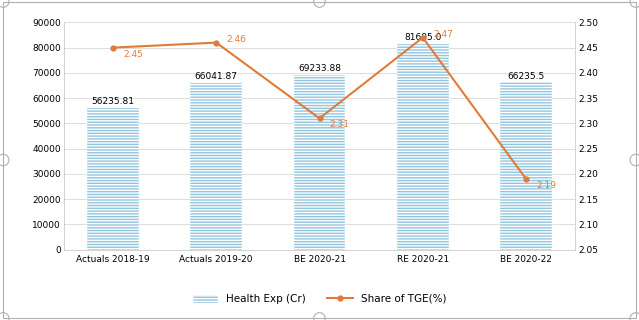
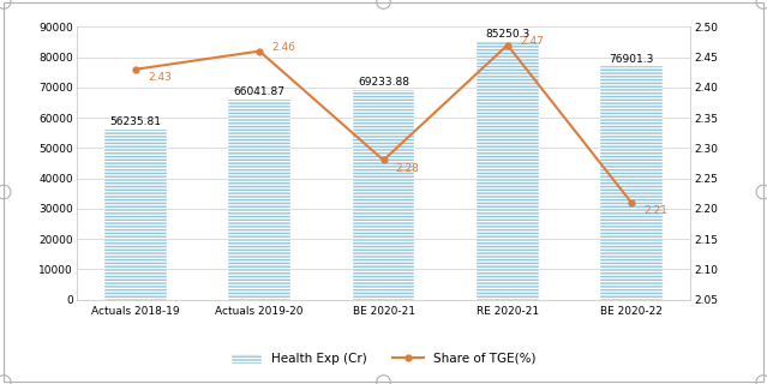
Share of TGE(%)/Actuals 2018-19: 2.45 -> 2.43
Share of TGE(%)/BE 2020-21: 2.31 -> 2.28
Health Exp (Cr)/RE 2020-21: 81605.0 -> 85250.3
Health Exp (Cr)/BE 2020-22: 66235.5 -> 76901.3
Share of TGE(%)/BE 2020-22: 2.19 -> 2.21
